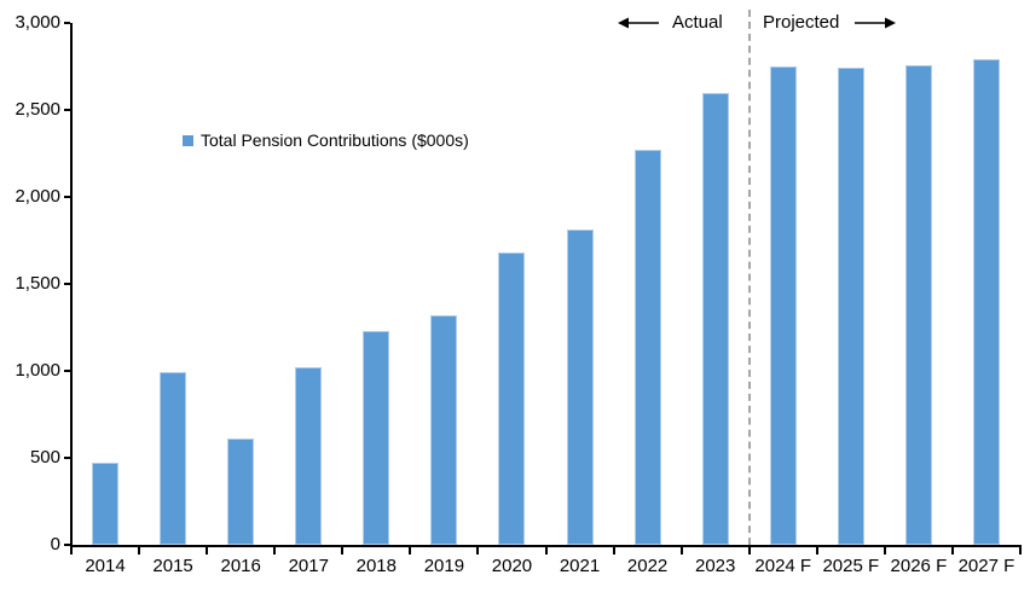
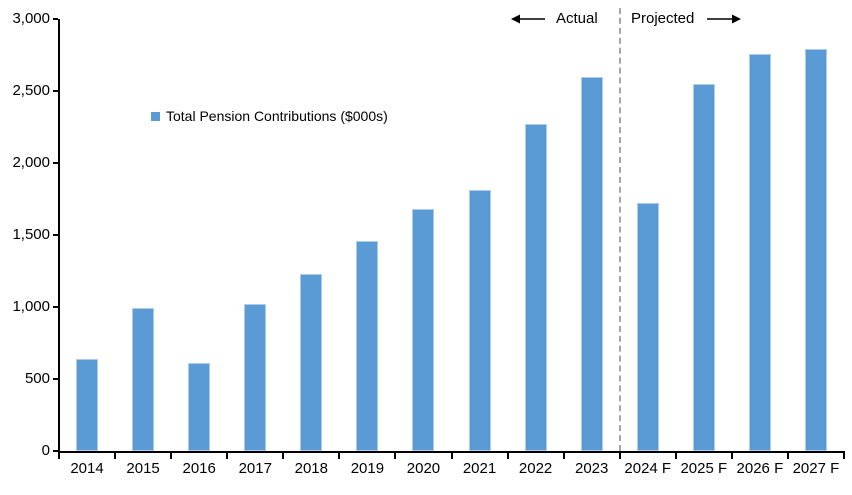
2014: 470 -> 640
2019: 1320 -> 1460
2024 F: 2750 -> 1720
2025 F: 2740 -> 2550
